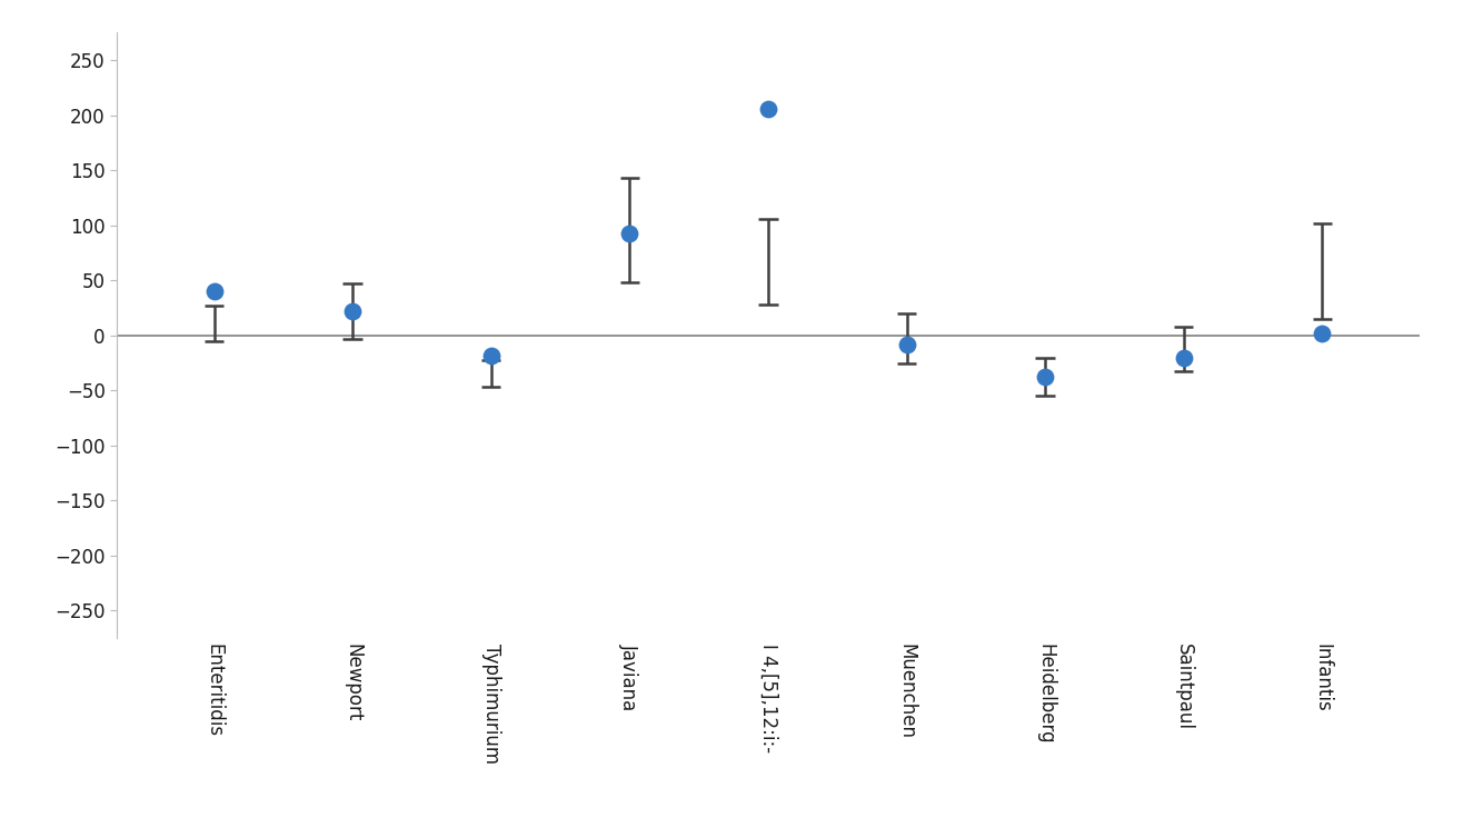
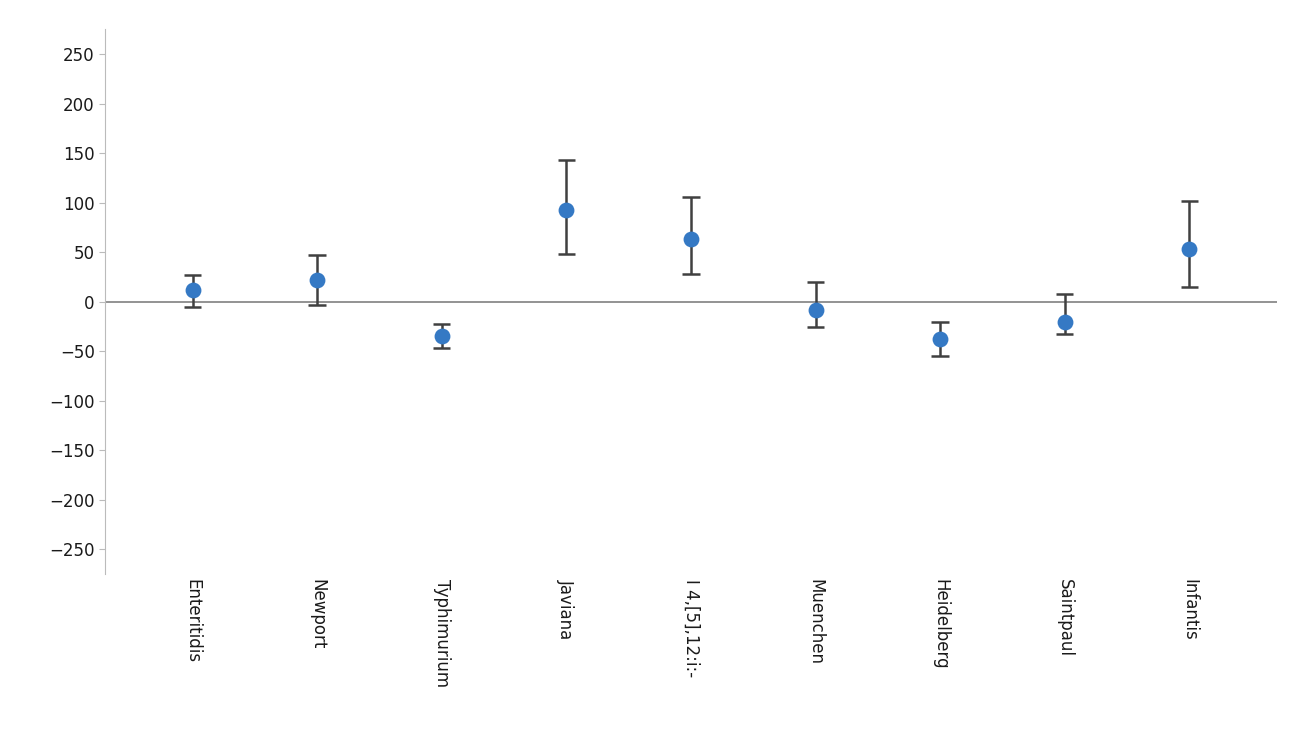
Enteritidis: 40 -> 12
Typhimurium: -18 -> -35
I 4,[5],12:i:-: 206 -> 63
Infantis: 2 -> 53
